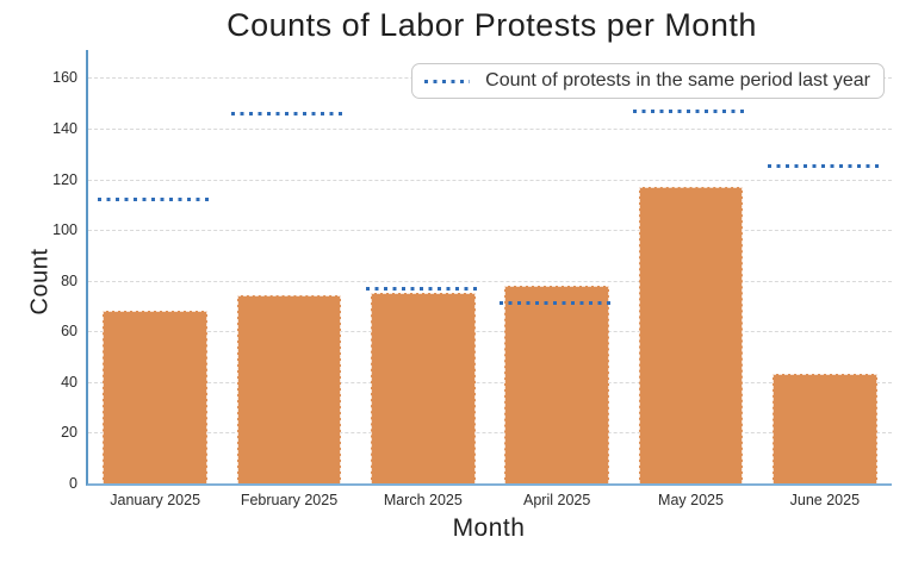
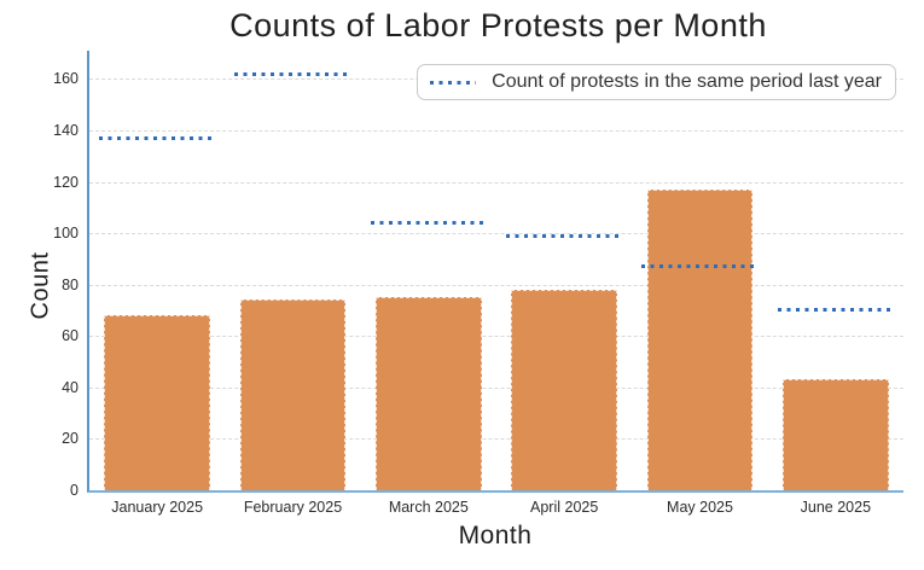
Count of protests in the same period last year/January 2025: 112 -> 137
Count of protests in the same period last year/February 2025: 146 -> 162
Count of protests in the same period last year/March 2025: 77 -> 104
Count of protests in the same period last year/April 2025: 71 -> 99
Count of protests in the same period last year/May 2025: 147 -> 87
Count of protests in the same period last year/June 2025: 125 -> 70
